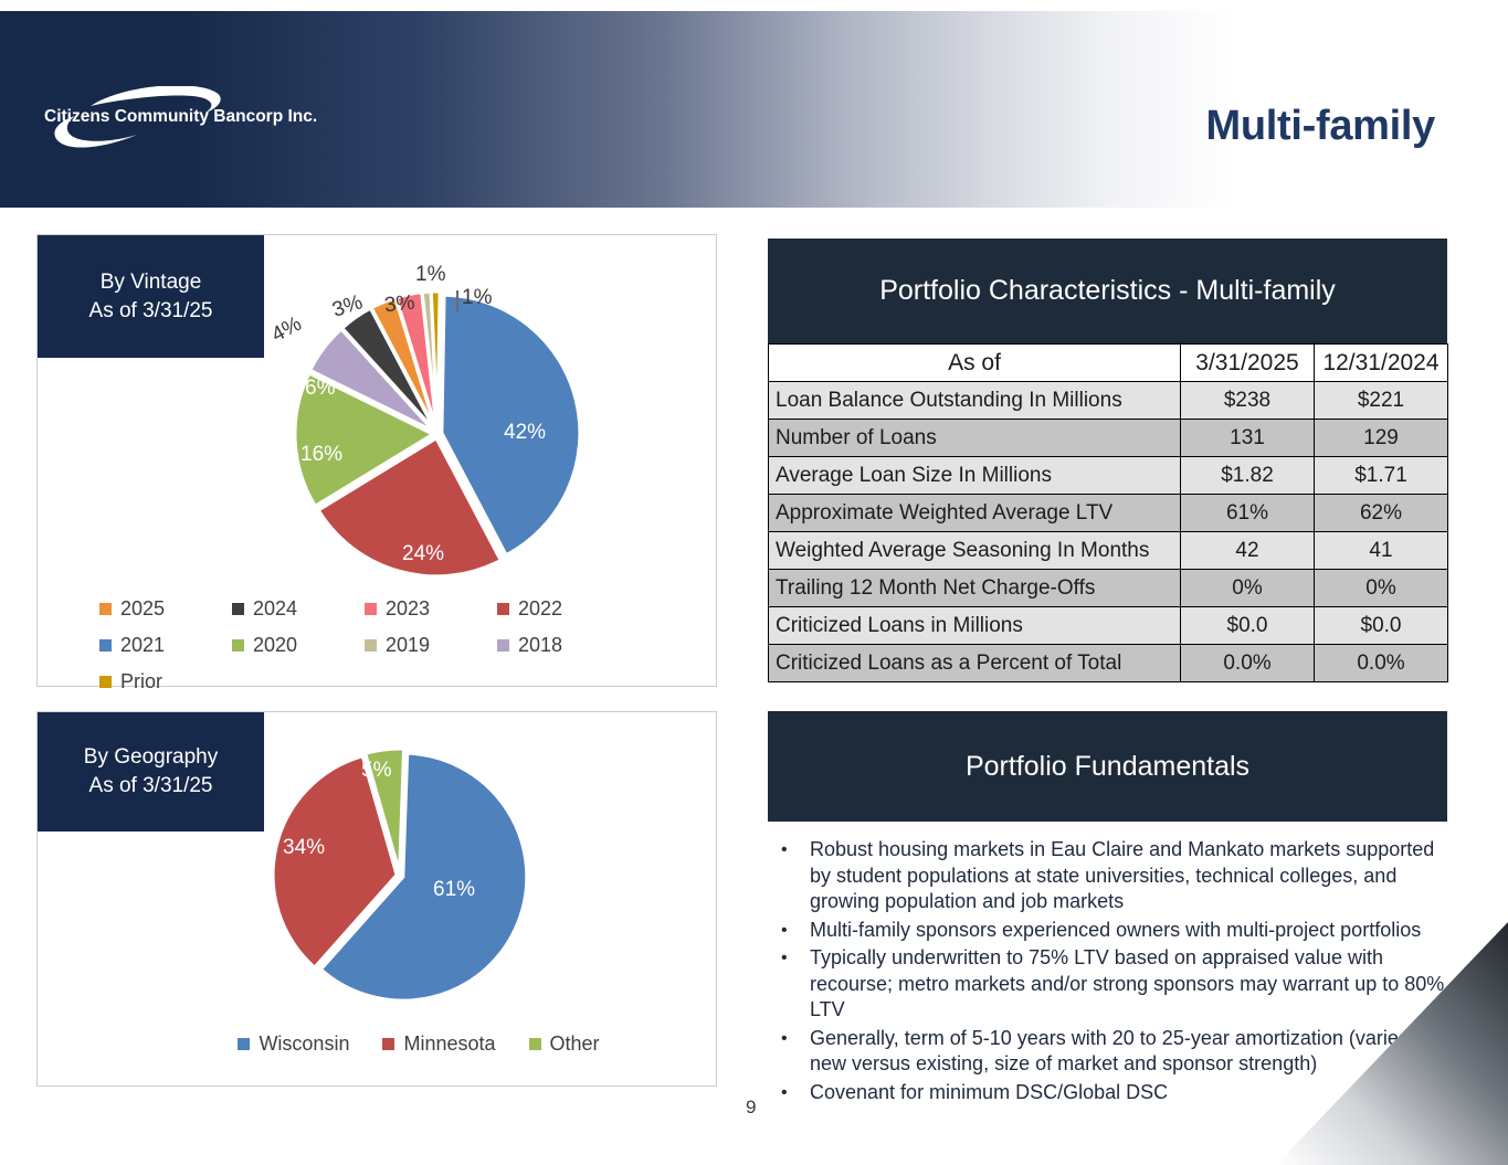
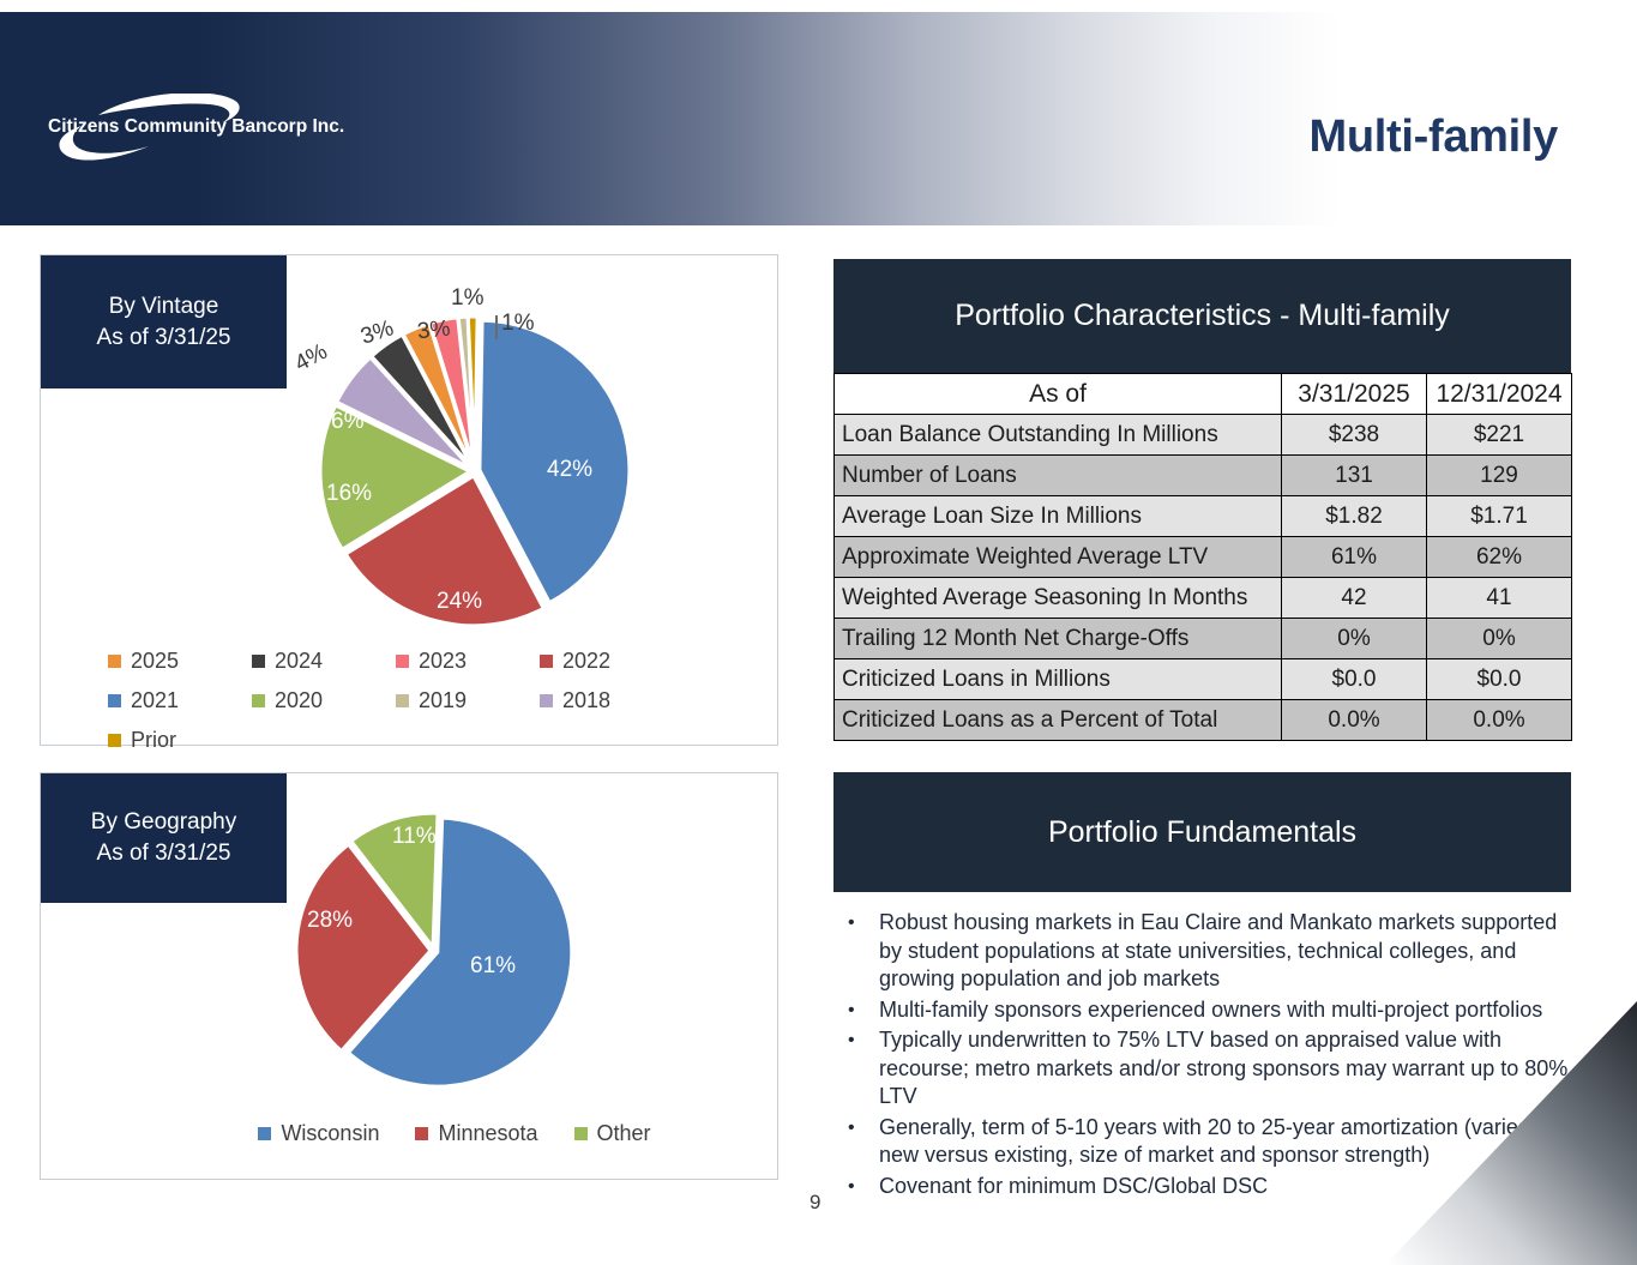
By Geography/Minnesota: 34% -> 28%
By Geography/Other: 5% -> 11%
